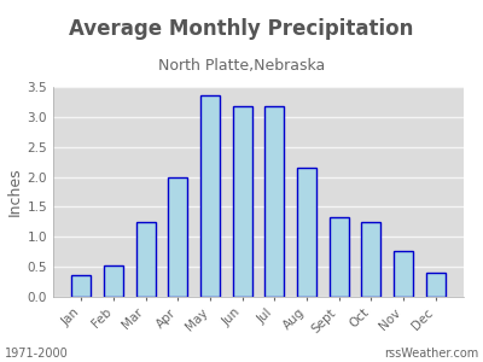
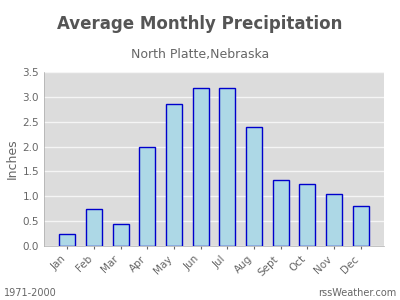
Jan: 0.37 -> 0.25
Feb: 0.52 -> 0.75
Mar: 1.25 -> 0.45
May: 3.35 -> 2.85
Aug: 2.16 -> 2.40
Nov: 0.77 -> 1.05
Dec: 0.40 -> 0.80
